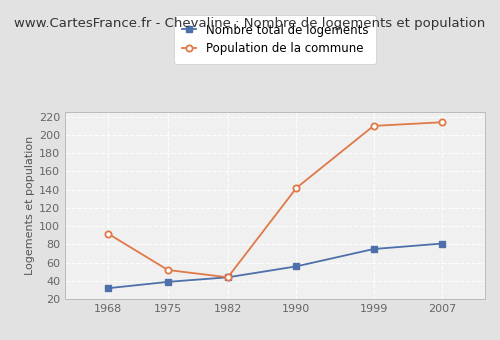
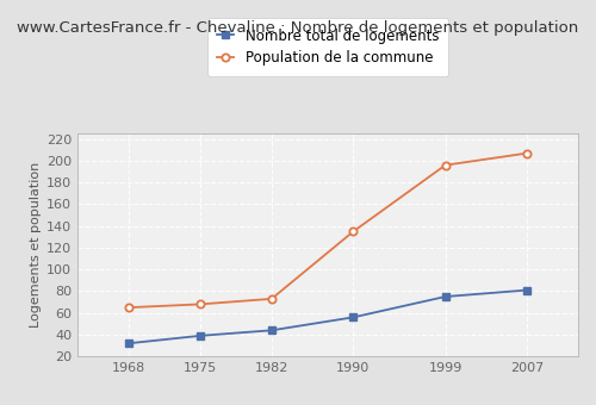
Population de la commune/1968: 92 -> 65
Population de la commune/1975: 52 -> 68
Population de la commune/1982: 44 -> 73
Population de la commune/1990: 142 -> 135
Population de la commune/1999: 210 -> 196
Population de la commune/2007: 214 -> 207
